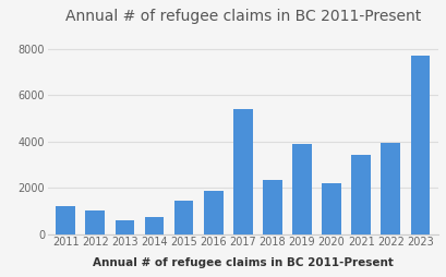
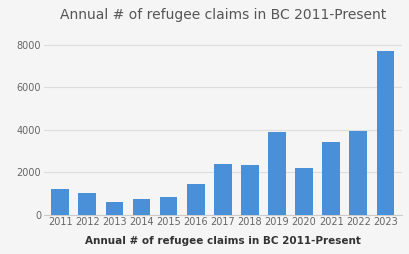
2015: 1450 -> 850
2016: 1850 -> 1450
2017: 5400 -> 2380
